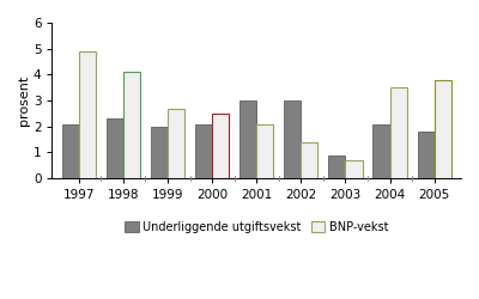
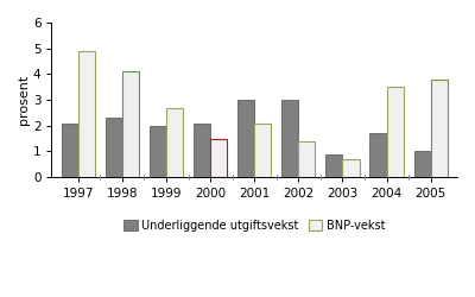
BNP-vekst/2000: 2.5 -> 1.5
Underliggende utgiftsvekst/2004: 2.1 -> 1.7
Underliggende utgiftsvekst/2005: 1.8 -> 1.0
